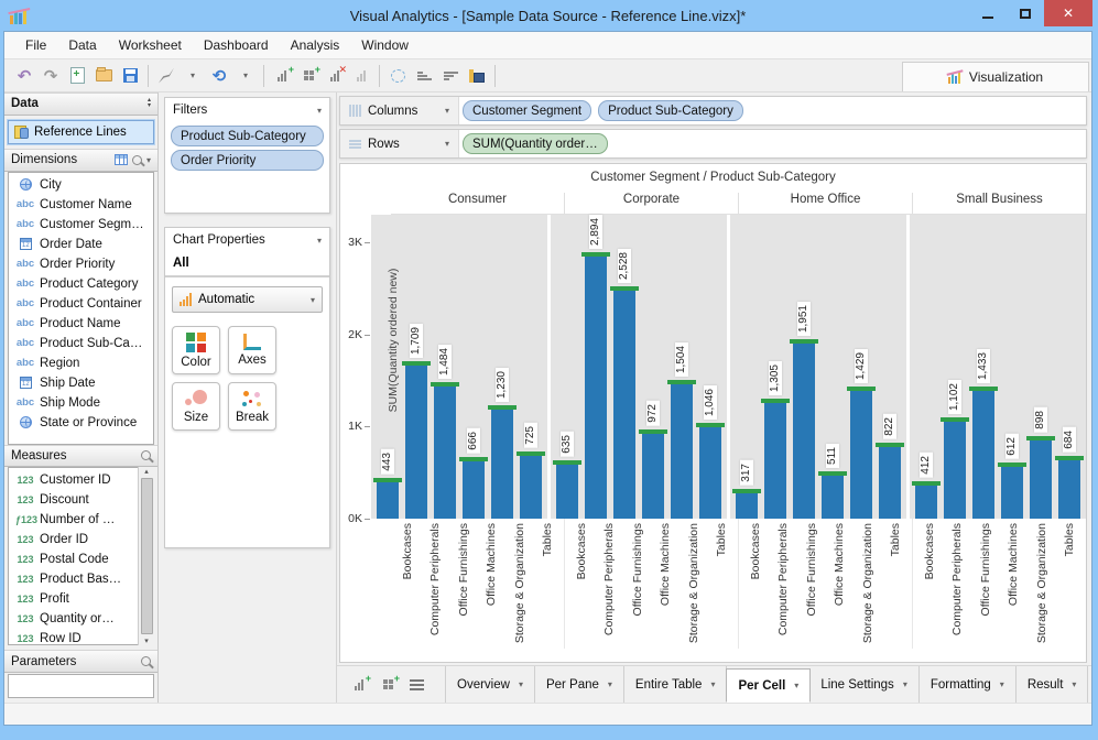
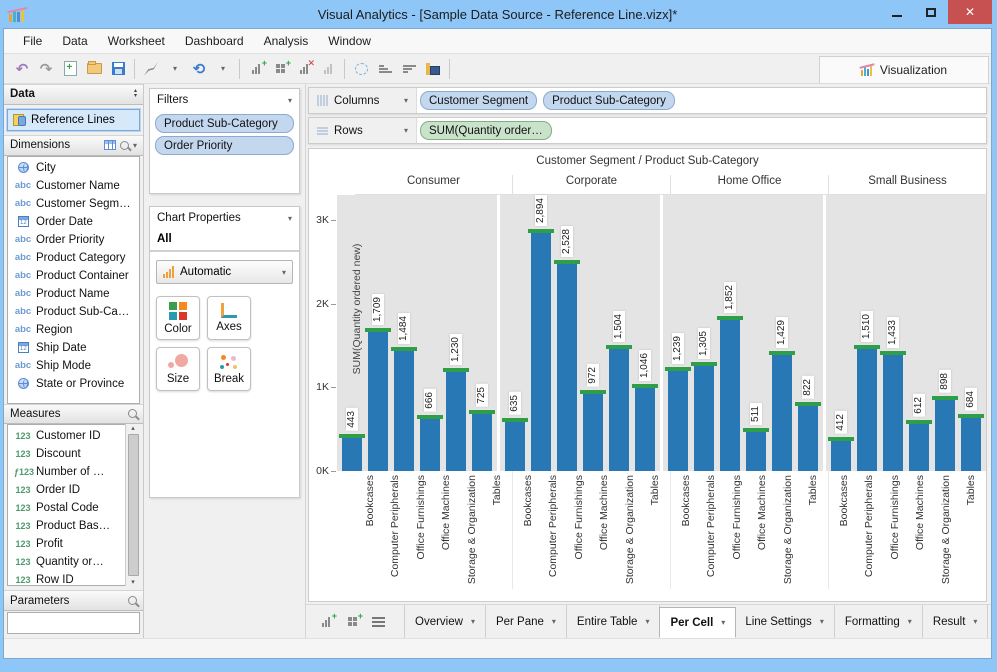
Home Office/Bookcases: 317 -> 1,239
Small Business/Computer Peripherals: 1,102 -> 1,510
Home Office/Office Furnishings: 1,951 -> 1,852
